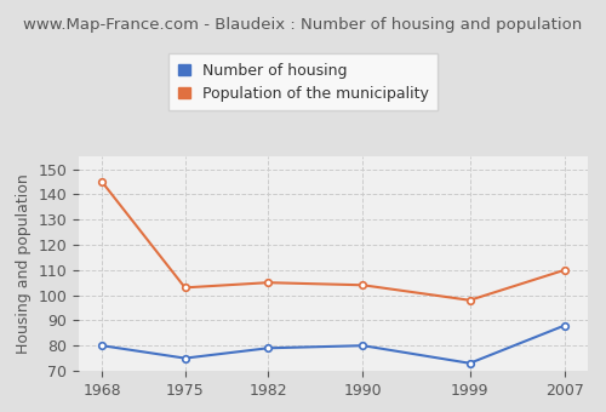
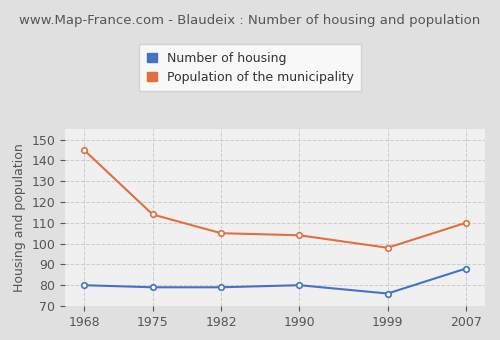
Number of housing/1975: 75 -> 79
Population of the municipality/1975: 103 -> 114
Number of housing/1999: 73 -> 76
